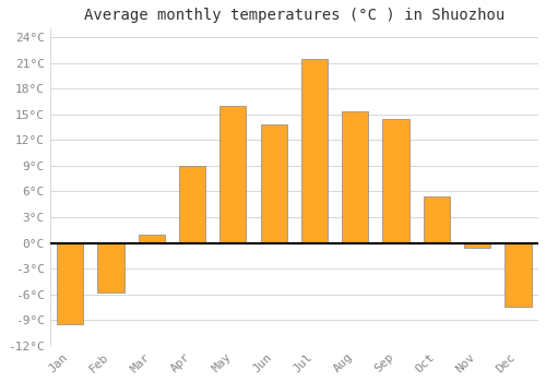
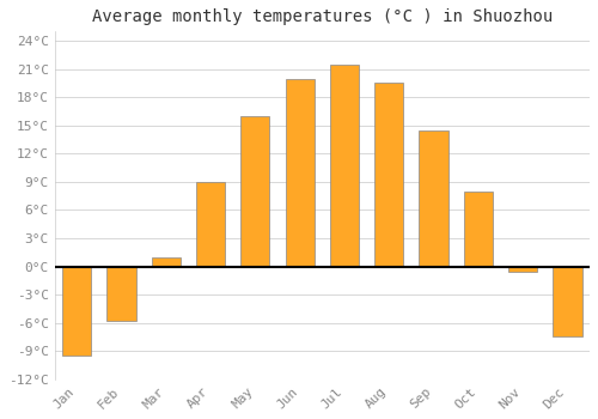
Jun: 13.8°C -> 20.0°C
Aug: 15.4°C -> 19.5°C
Oct: 5.4°C -> 8.0°C
